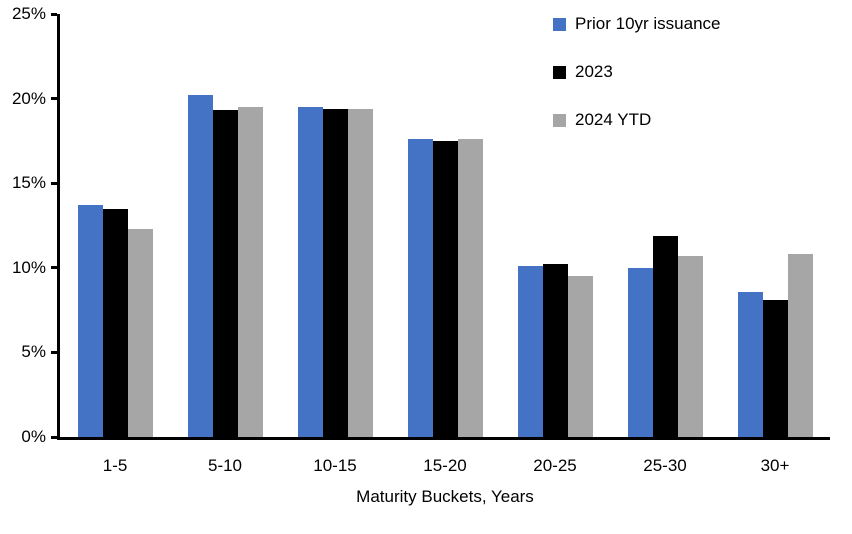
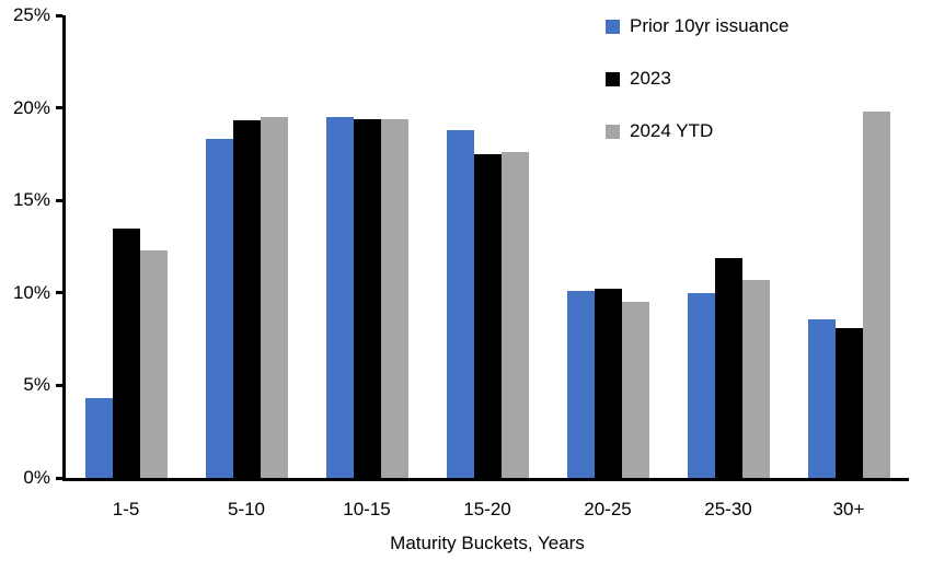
Prior 10yr issuance/1-5: 13.7% -> 4.3%
Prior 10yr issuance/5-10: 20.2% -> 18.3%
Prior 10yr issuance/15-20: 17.6% -> 18.8%
2024 YTD/30+: 10.8% -> 19.8%
